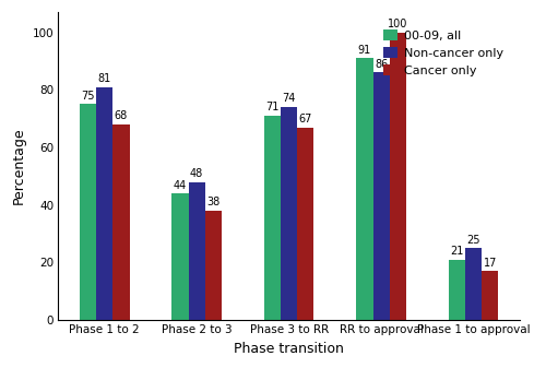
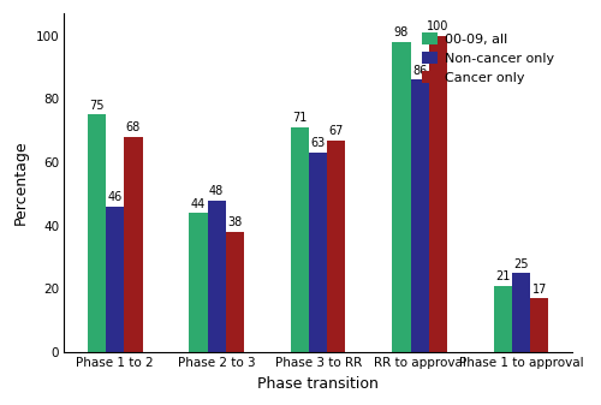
Non-cancer only/Phase 1 to 2: 81 -> 46
Non-cancer only/Phase 3 to RR: 74 -> 63
00-09, all/RR to approval: 91 -> 98
